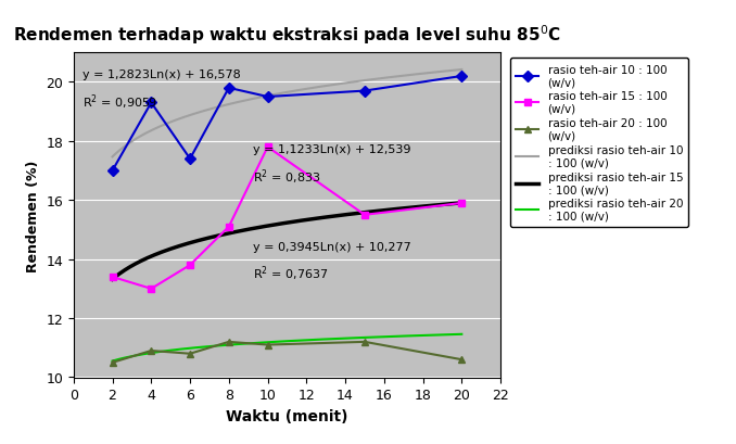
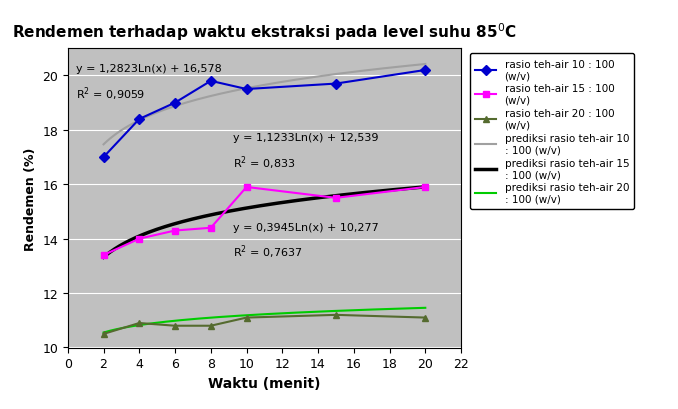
rasio teh-air 10 : 100 (w/v)/4: 19.3 -> 18.4
rasio teh-air 15 : 100 (w/v)/4: 13.0 -> 14.0
rasio teh-air 10 : 100 (w/v)/6: 17.4 -> 19.0
rasio teh-air 15 : 100 (w/v)/6: 13.8 -> 14.3
rasio teh-air 15 : 100 (w/v)/8: 15.1 -> 14.4
rasio teh-air 20 : 100 (w/v)/8: 11.2 -> 10.8
rasio teh-air 15 : 100 (w/v)/10: 17.8 -> 15.9
rasio teh-air 20 : 100 (w/v)/20: 10.6 -> 11.1
